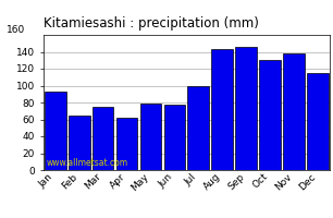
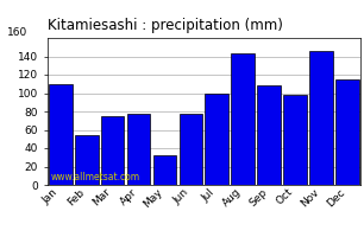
Jan: 93 -> 110
Feb: 65 -> 54
Apr: 62 -> 78
May: 79 -> 32
Sep: 146 -> 108
Oct: 130 -> 98
Nov: 138 -> 146
